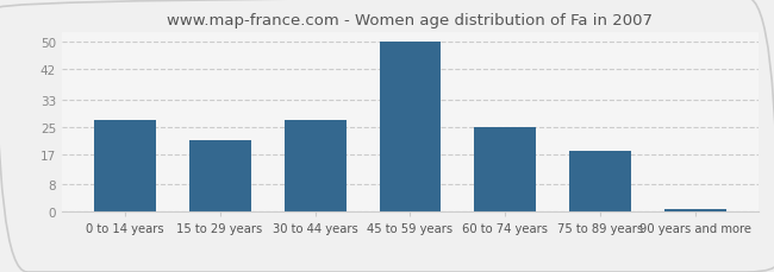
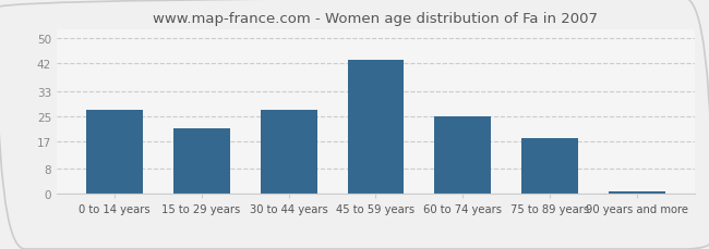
45 to 59 years: 50 -> 43
